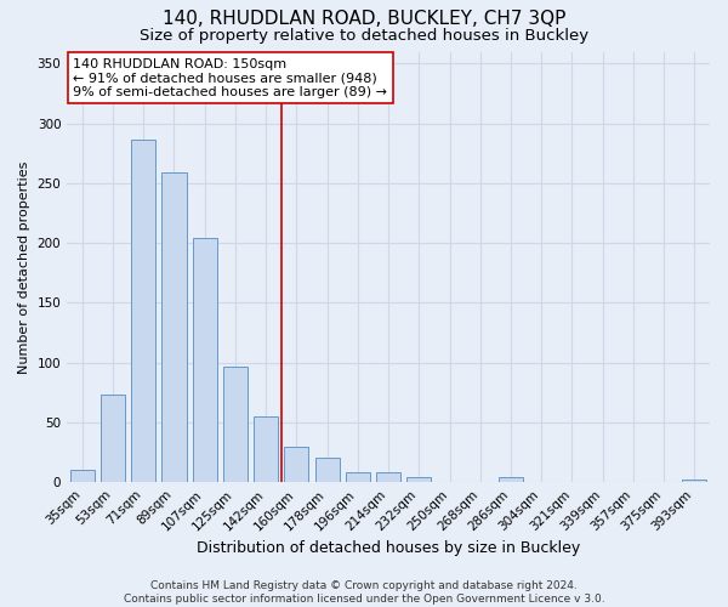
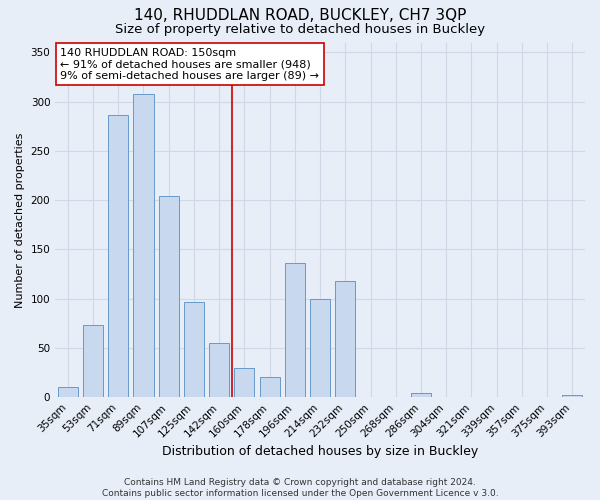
89sqm: 259 -> 308
196sqm: 8 -> 136
214sqm: 8 -> 100
232sqm: 4 -> 118
